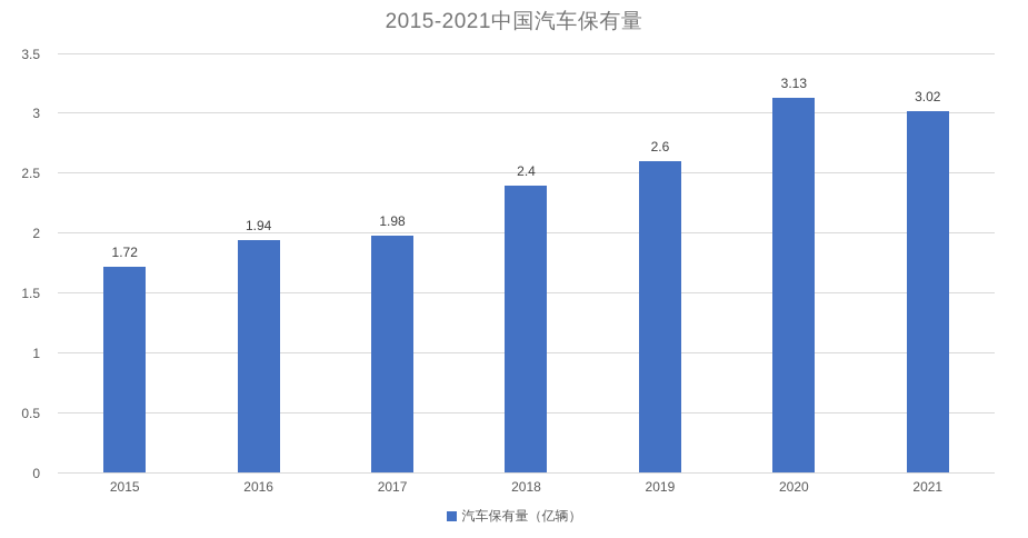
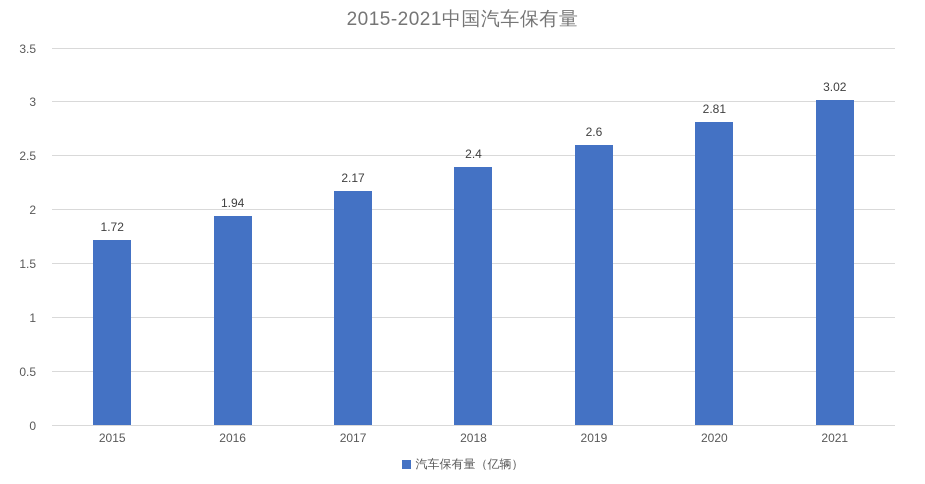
2017: 1.98 -> 2.17
2020: 3.13 -> 2.81
